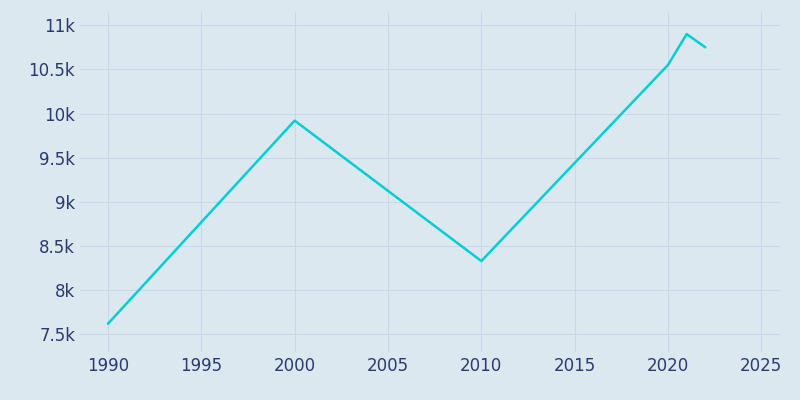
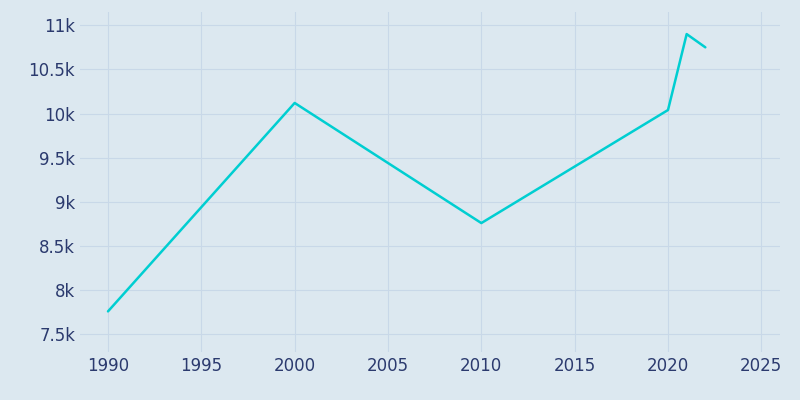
1990: 7.62k -> 7.76k
2000: 9.92k -> 10.12k
2010: 8.33k -> 8.76k
2020: 10.55k -> 10.04k
